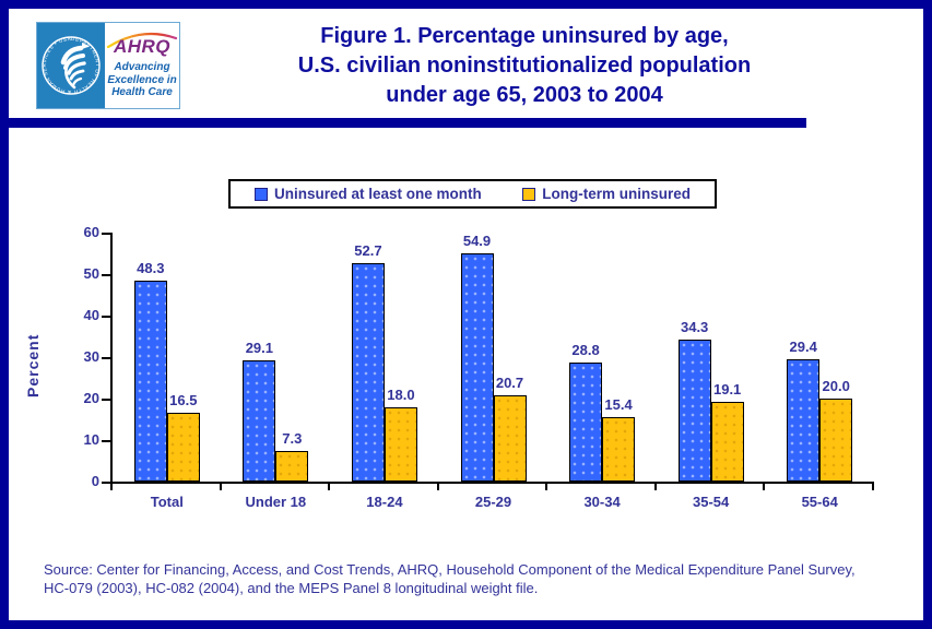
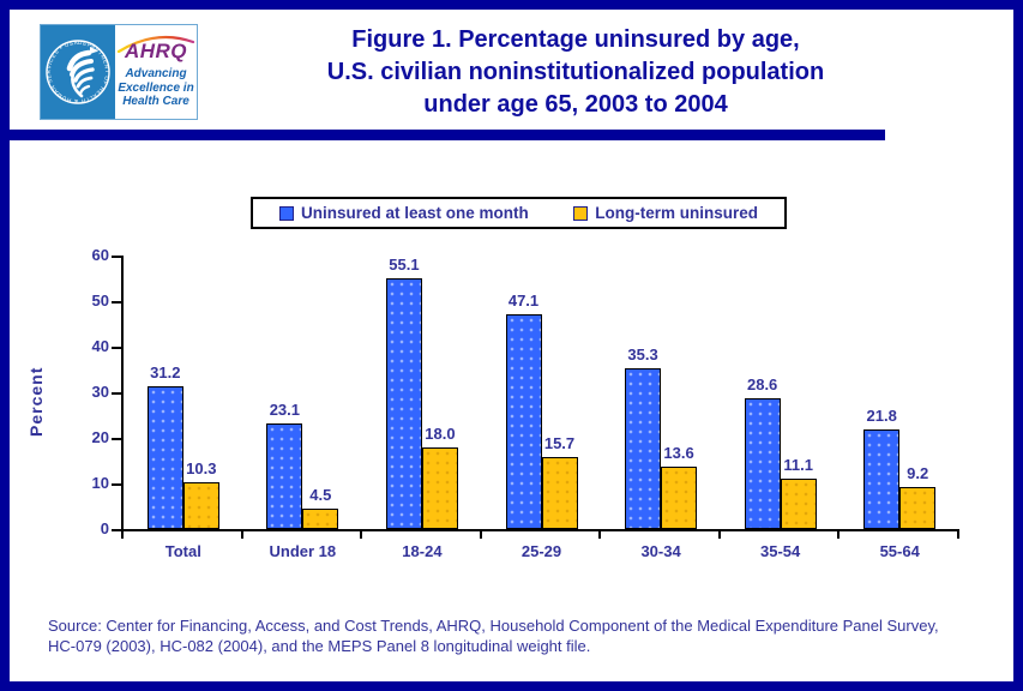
Uninsured at least one month/Total: 48.3 -> 31.2
Long-term uninsured/Total: 16.5 -> 10.3
Uninsured at least one month/Under 18: 29.1 -> 23.1
Long-term uninsured/Under 18: 7.3 -> 4.5
Uninsured at least one month/18-24: 52.7 -> 55.1
Uninsured at least one month/25-29: 54.9 -> 47.1
Long-term uninsured/25-29: 20.7 -> 15.7
Uninsured at least one month/30-34: 28.8 -> 35.3
Long-term uninsured/30-34: 15.4 -> 13.6
Uninsured at least one month/35-54: 34.3 -> 28.6
Long-term uninsured/35-54: 19.1 -> 11.1
Uninsured at least one month/55-64: 29.4 -> 21.8
Long-term uninsured/55-64: 20.0 -> 9.2
